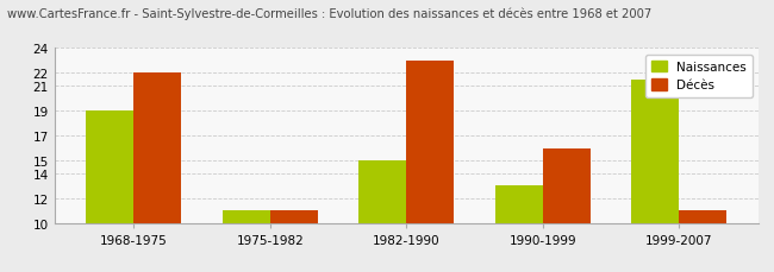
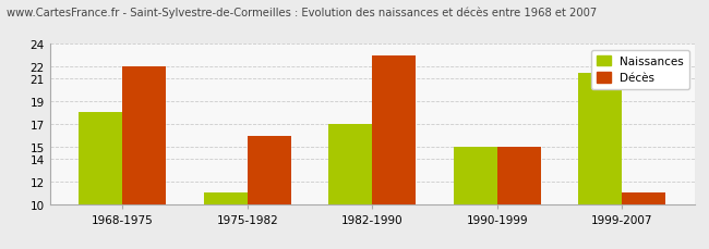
Naissances/1968-1975: 19.0 -> 18.0
Décès/1975-1982: 11 -> 16
Naissances/1982-1990: 15.0 -> 17.0
Naissances/1990-1999: 13.0 -> 15.0
Décès/1990-1999: 16 -> 15
